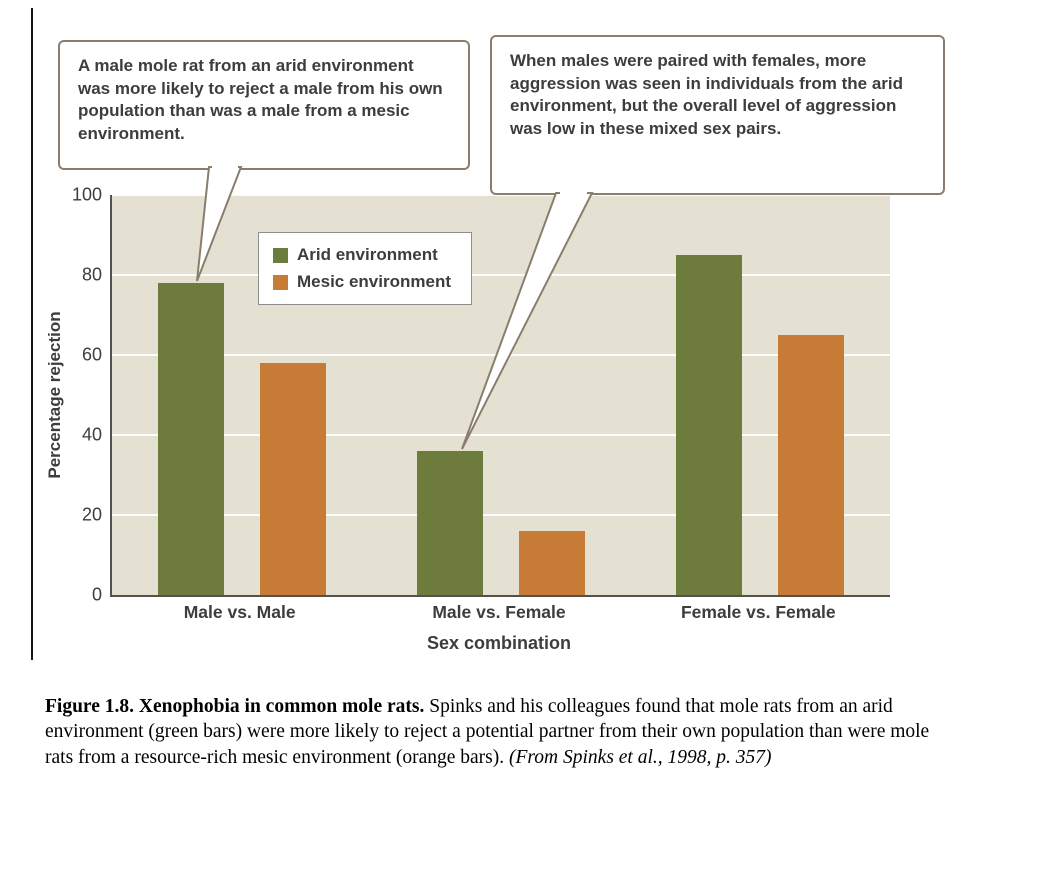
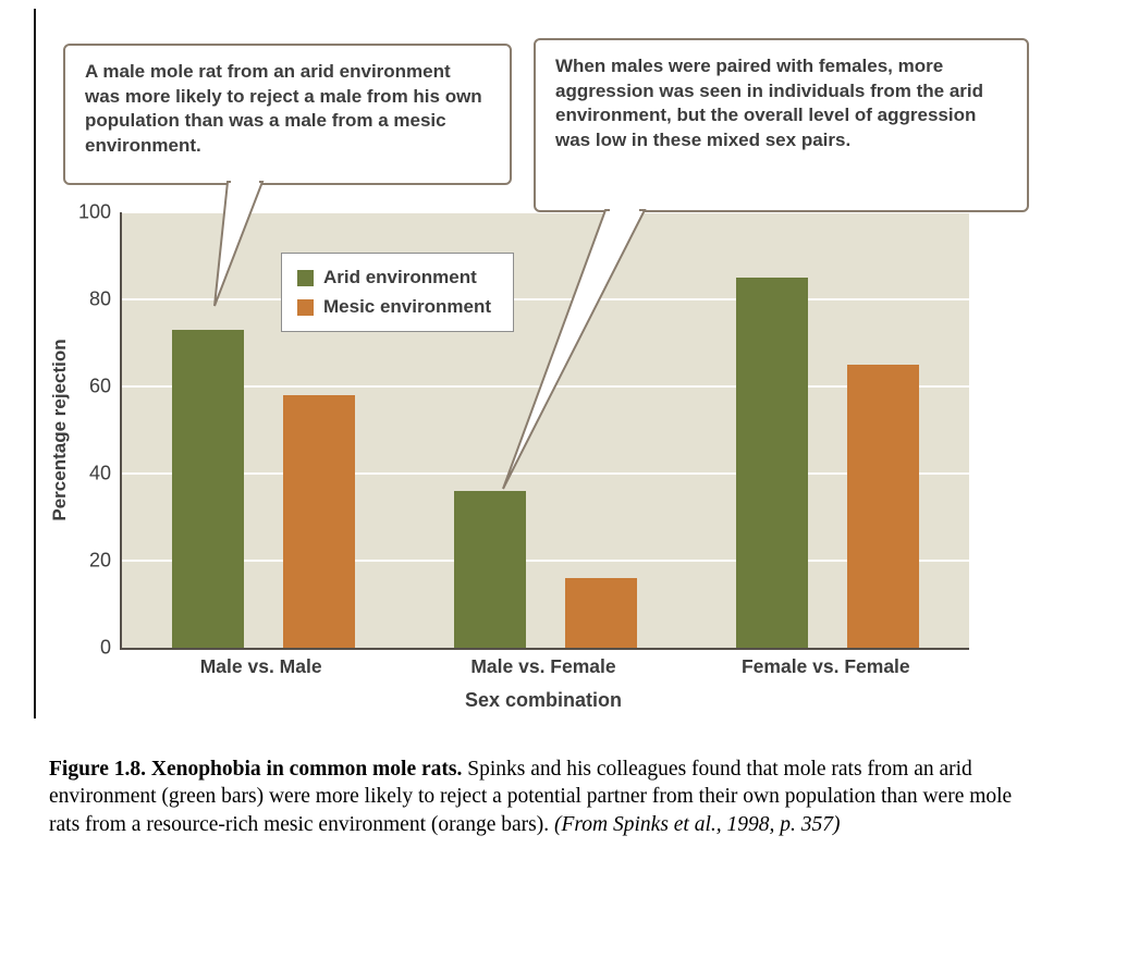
Arid environment/Male vs. Male: 78 -> 73
